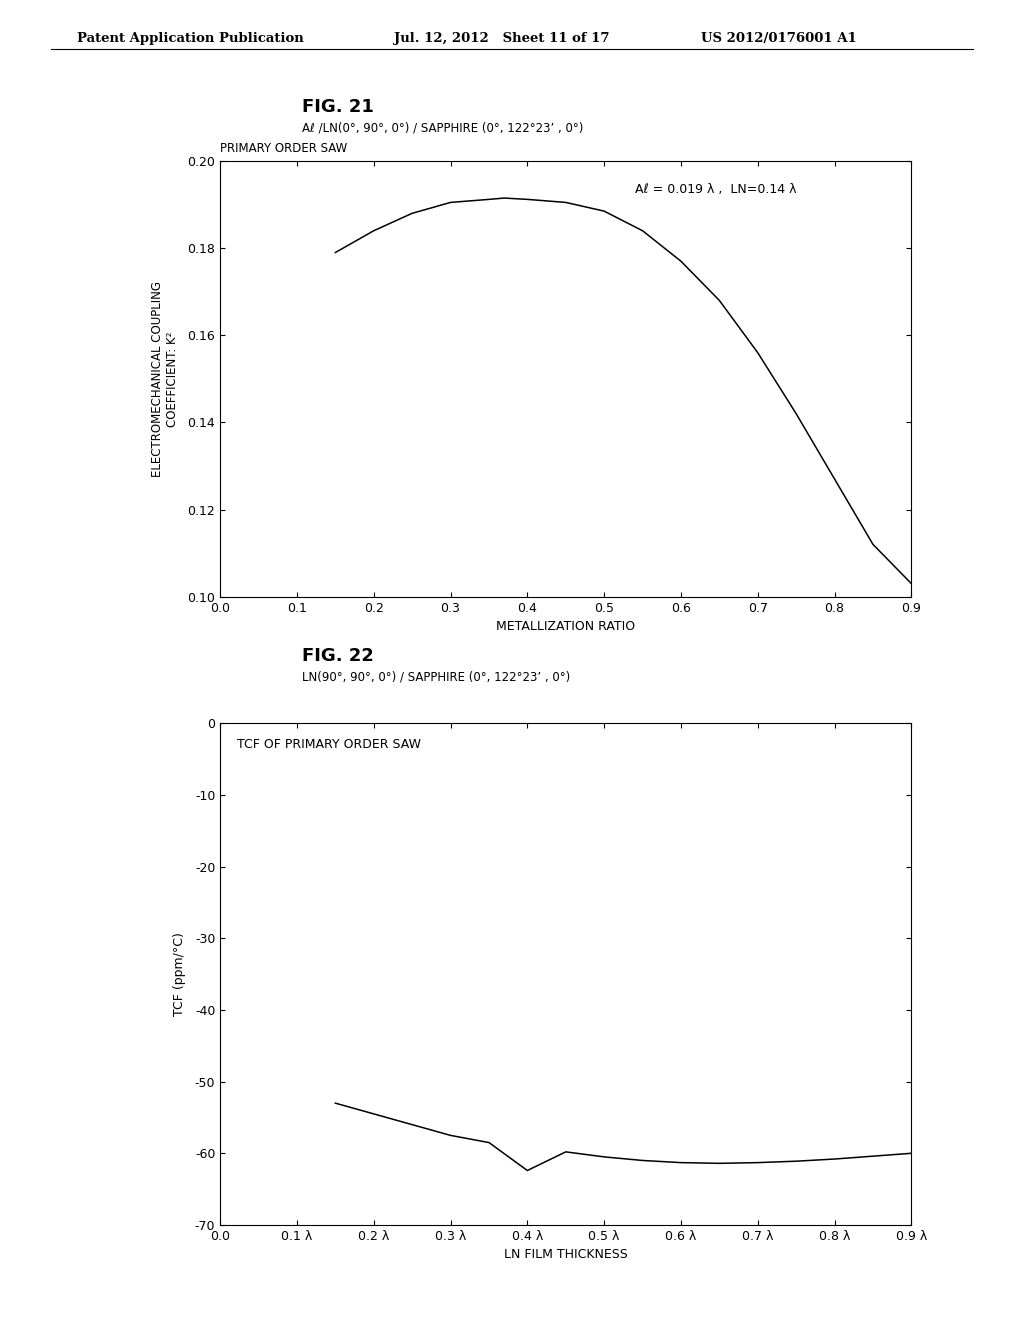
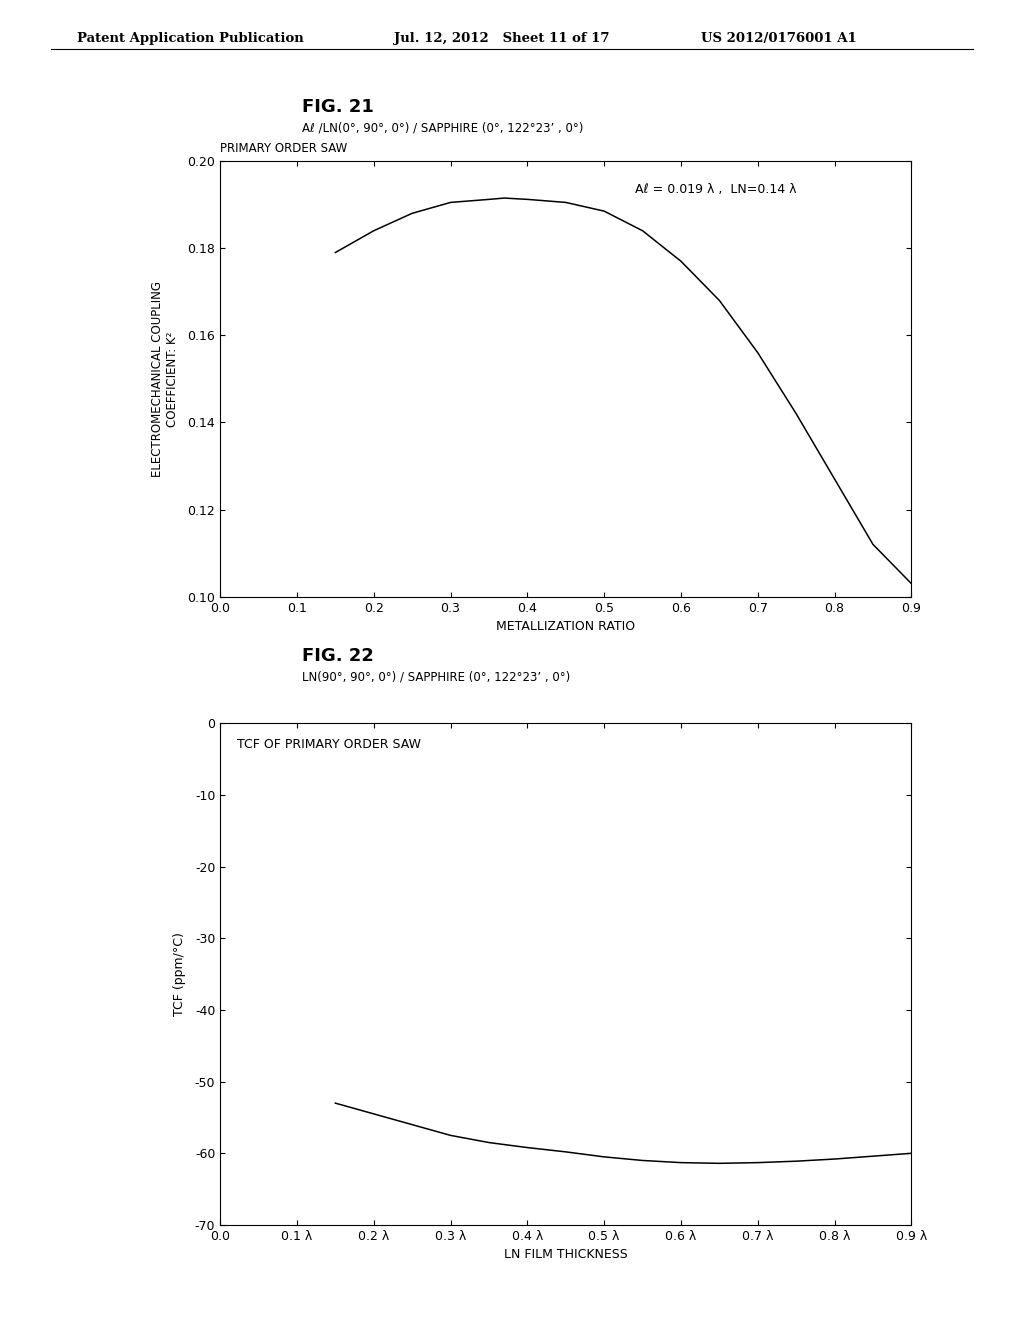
0.4 λ: -62.4 -> -59.2
